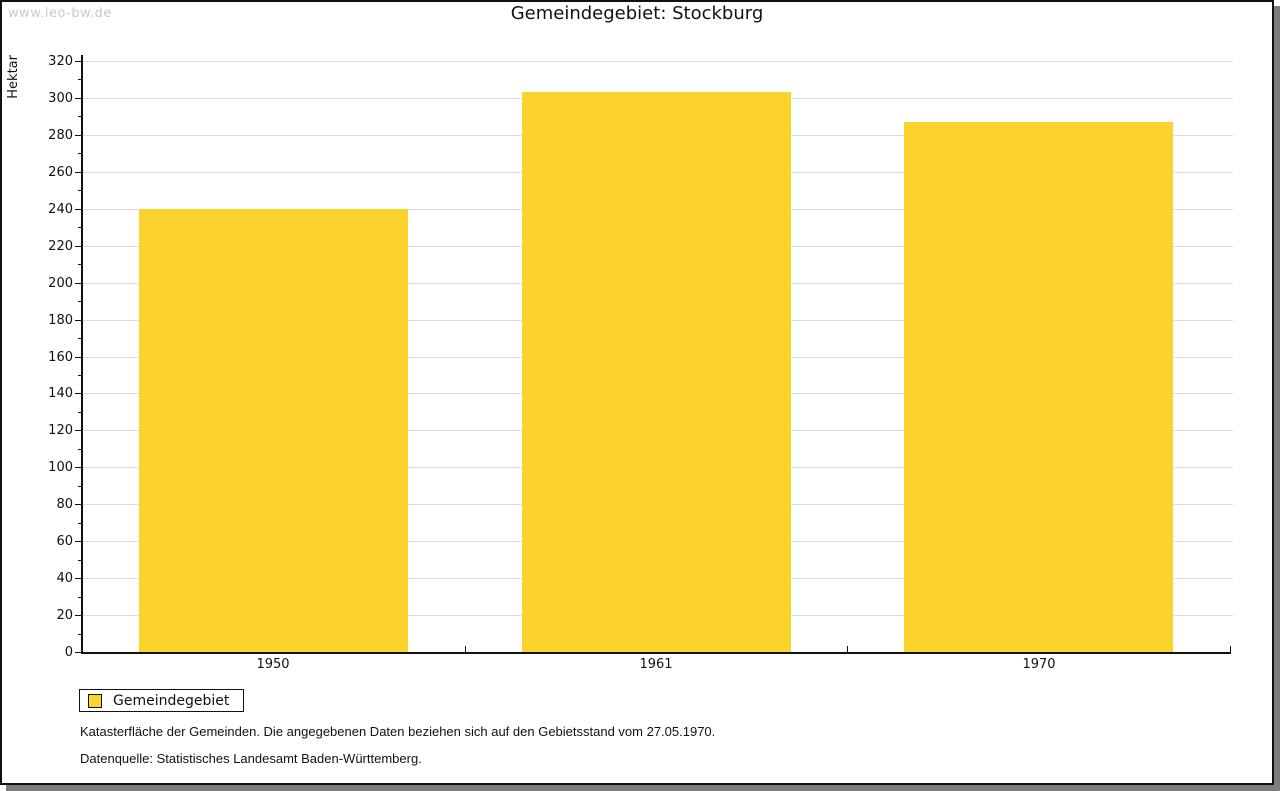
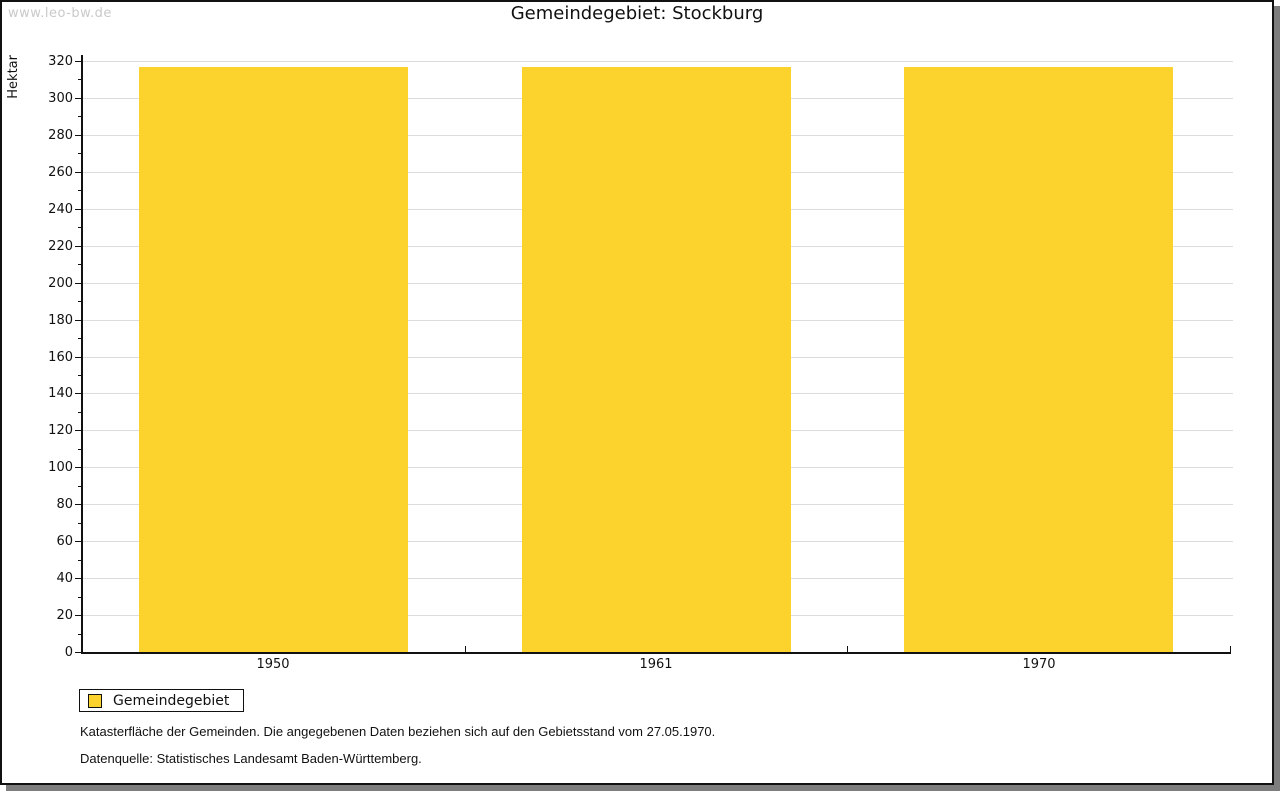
1950: 240 -> 317
1961: 303 -> 317
1970: 287 -> 317
